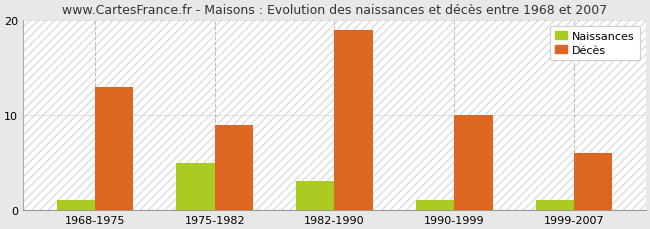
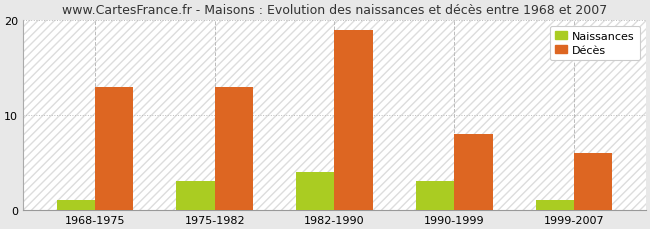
Naissances/1975-1982: 5 -> 3
Décès/1975-1982: 9 -> 13
Naissances/1982-1990: 3 -> 4
Naissances/1990-1999: 1 -> 3
Décès/1990-1999: 10 -> 8
